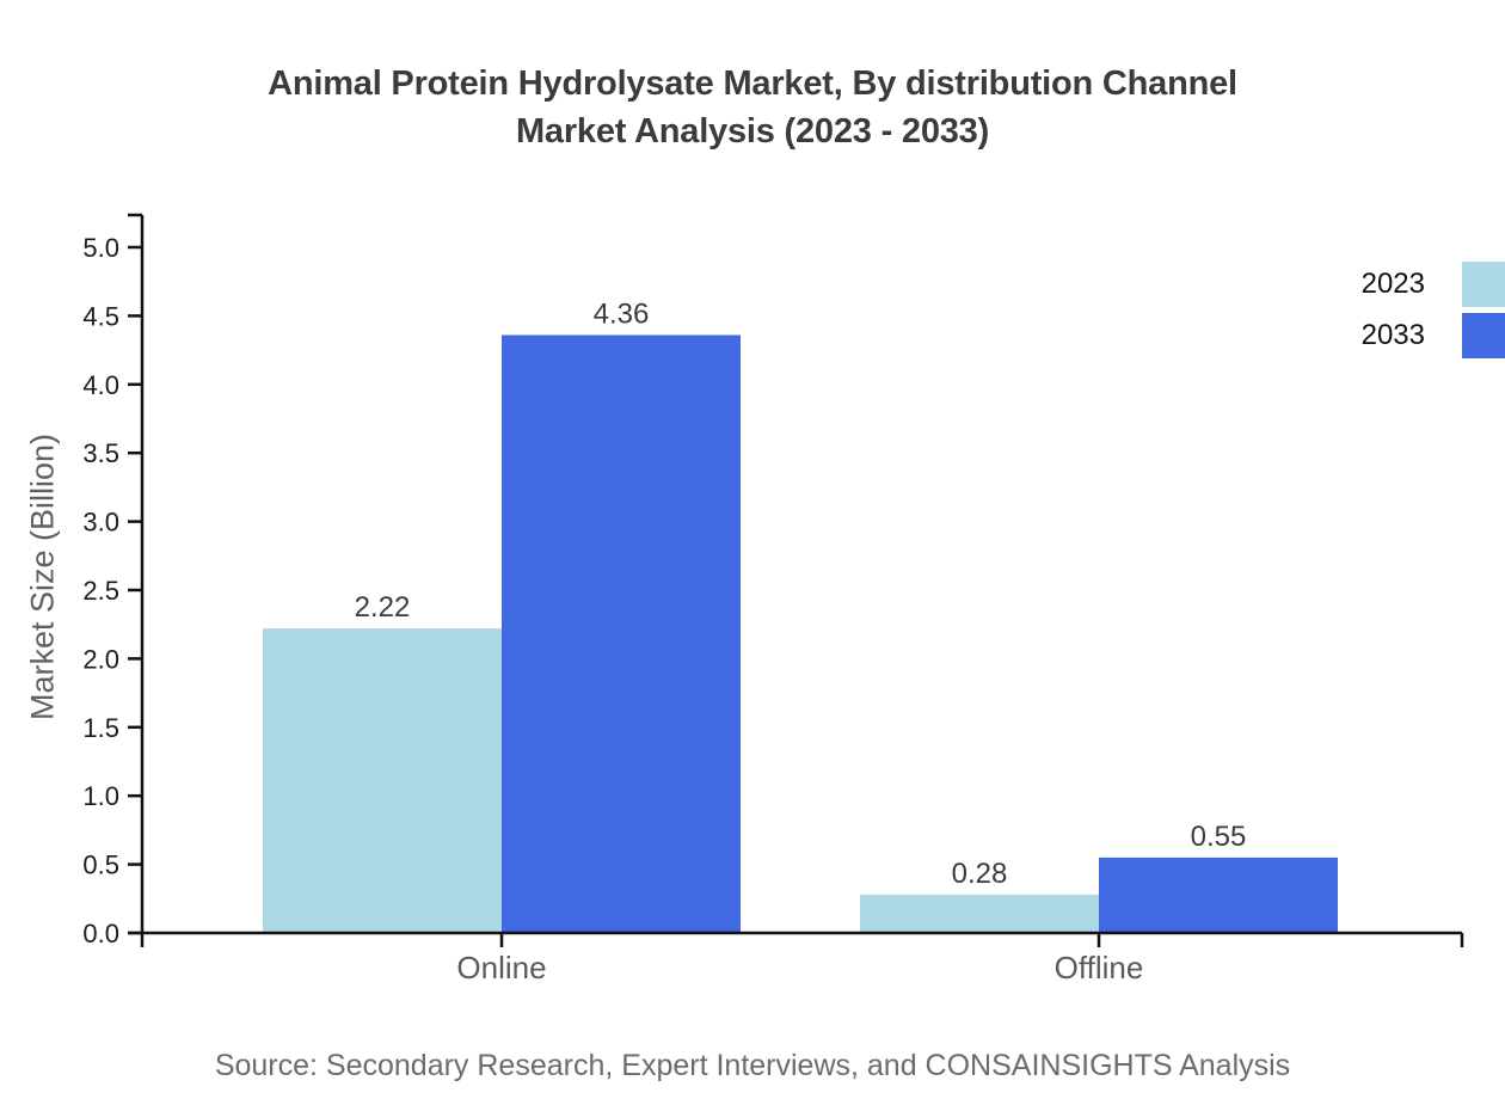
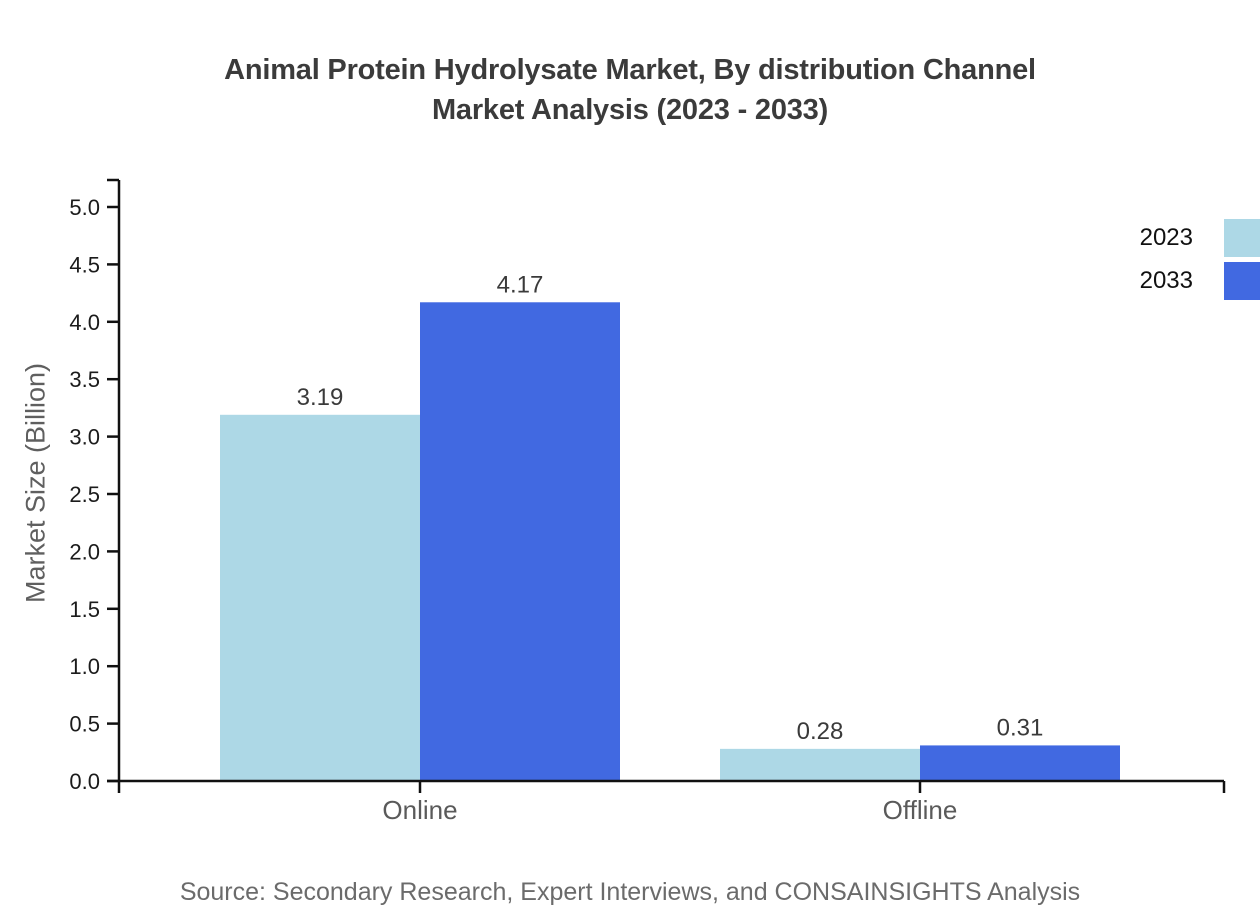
2023/Online: 2.22 -> 3.19
2033/Online: 4.36 -> 4.17
2033/Offline: 0.55 -> 0.31
